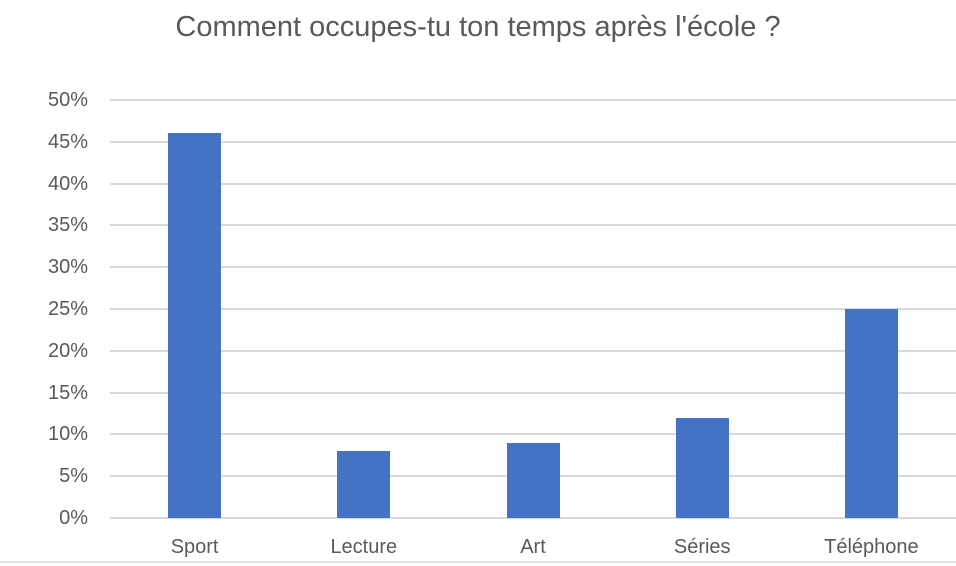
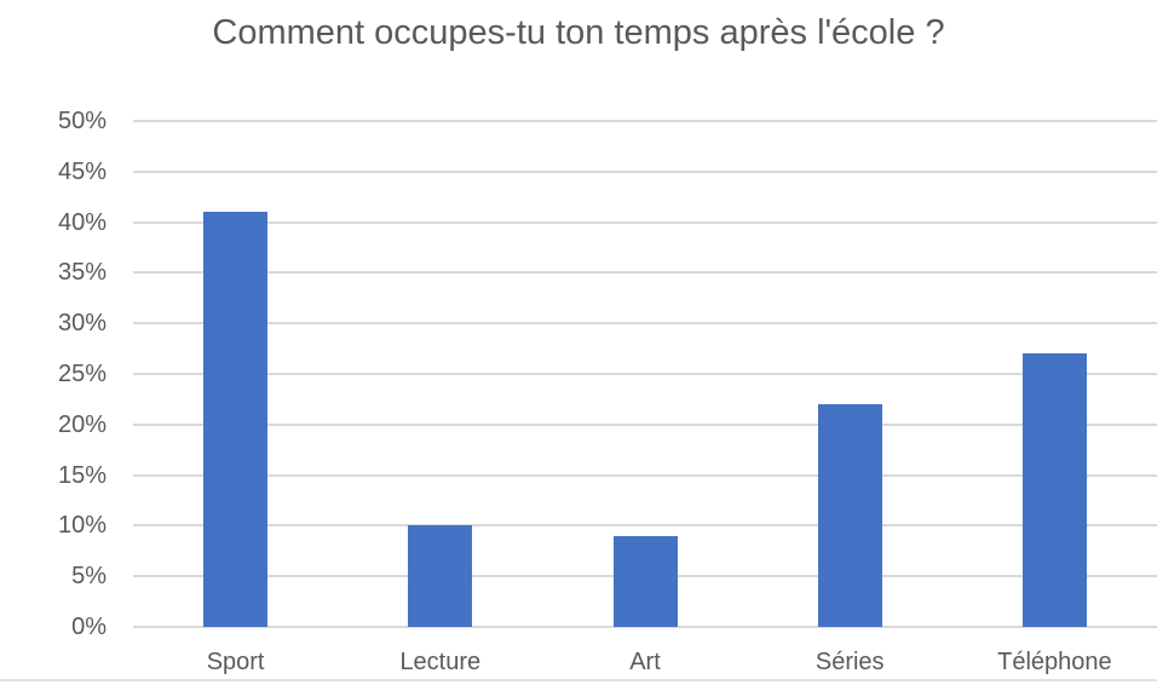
Sport: 46% -> 41%
Lecture: 8% -> 10%
Séries: 12% -> 22%
Téléphone: 25% -> 27%
